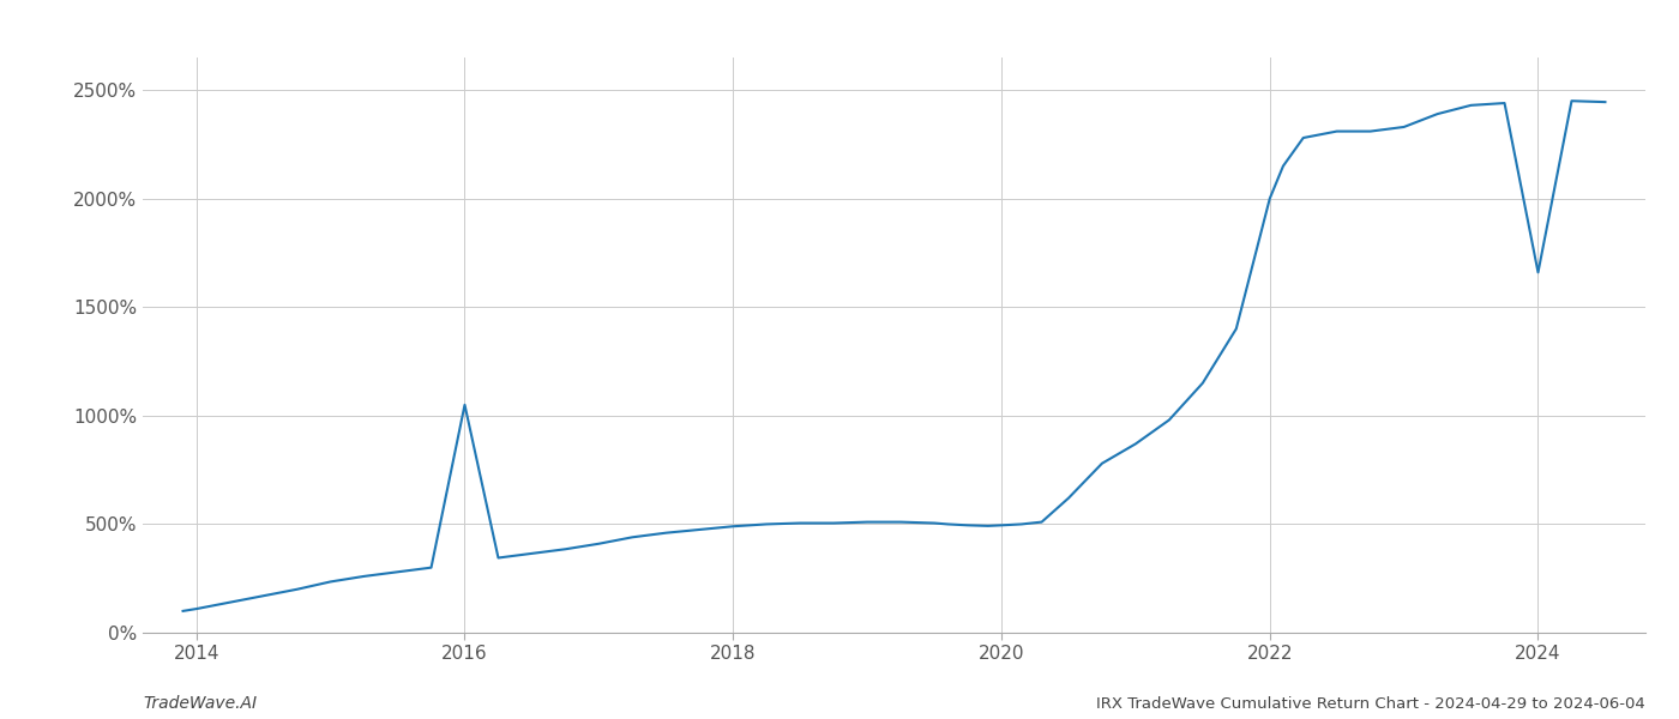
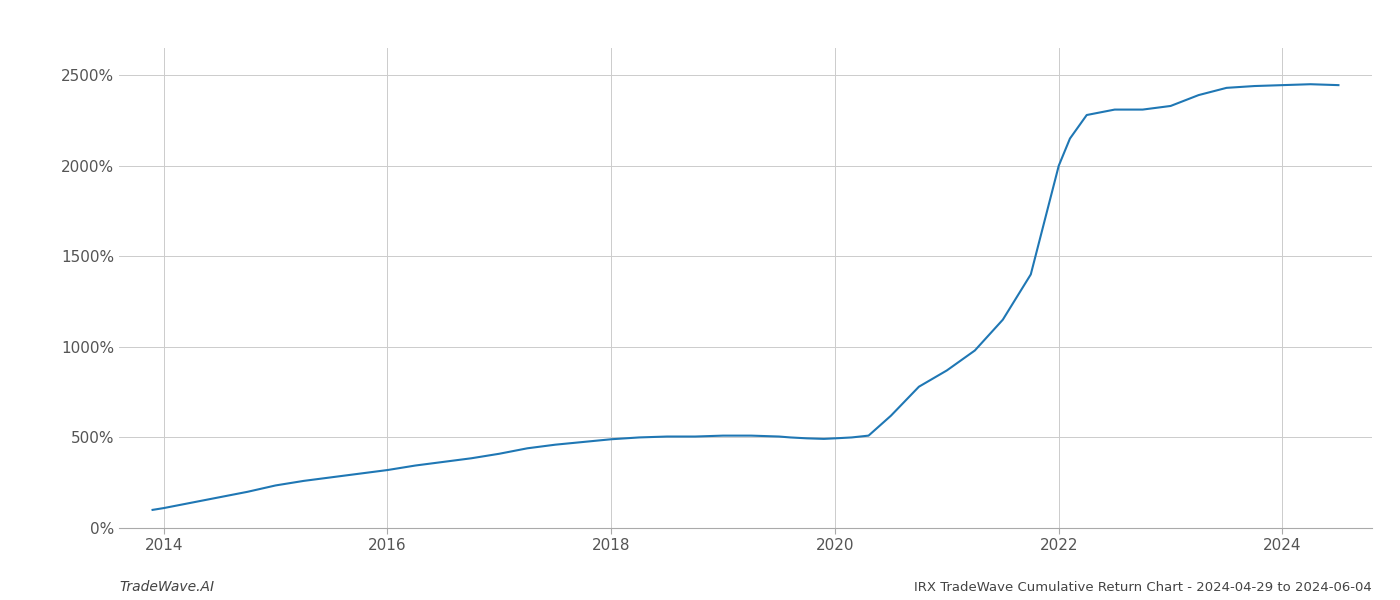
2016: 1050% -> 320%
2024: 1660% -> 2440%
